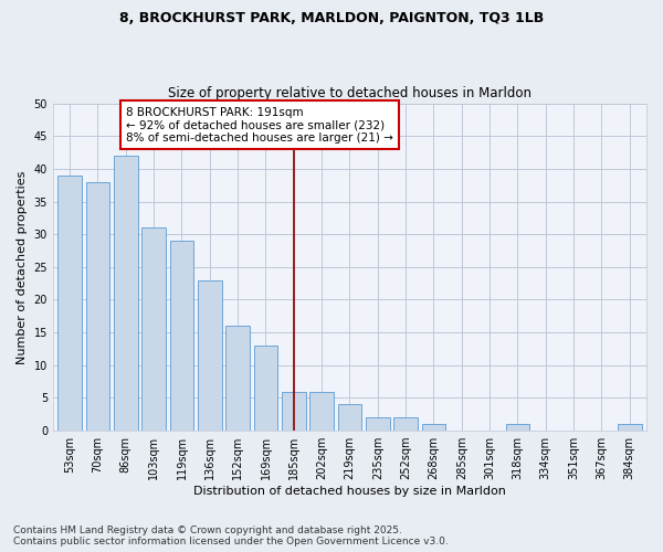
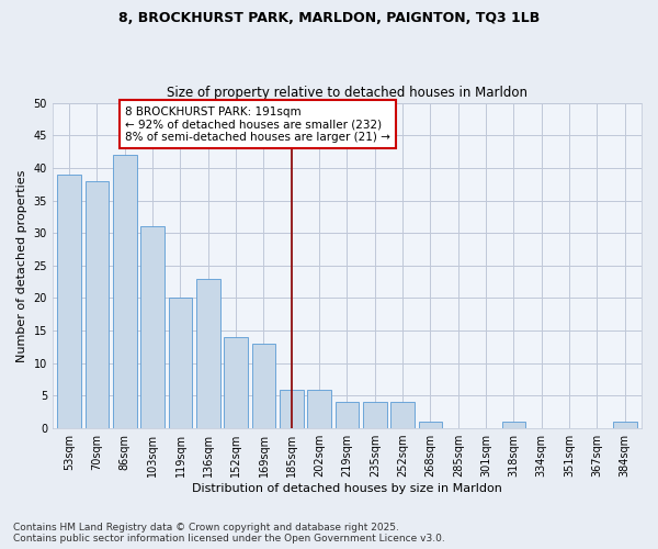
119sqm: 29 -> 20
152sqm: 16 -> 14
235sqm: 2 -> 4
252sqm: 2 -> 4
